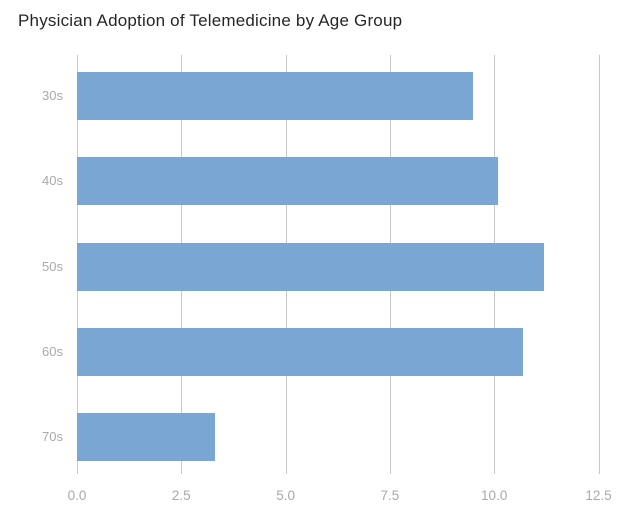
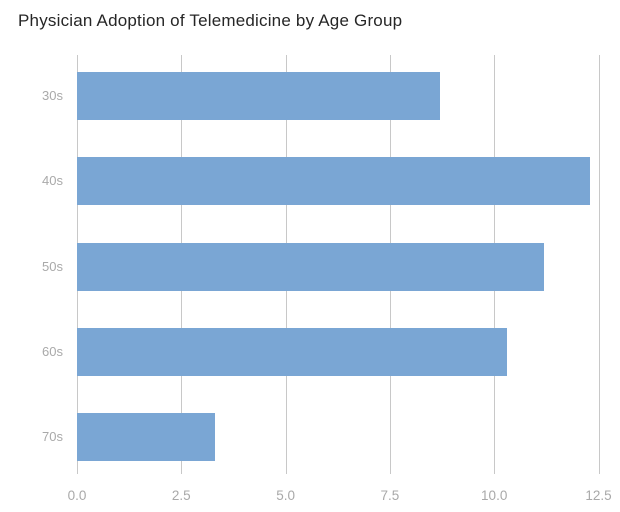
30s: 9.5 -> 8.7
40s: 10.1 -> 12.3
60s: 10.7 -> 10.3
